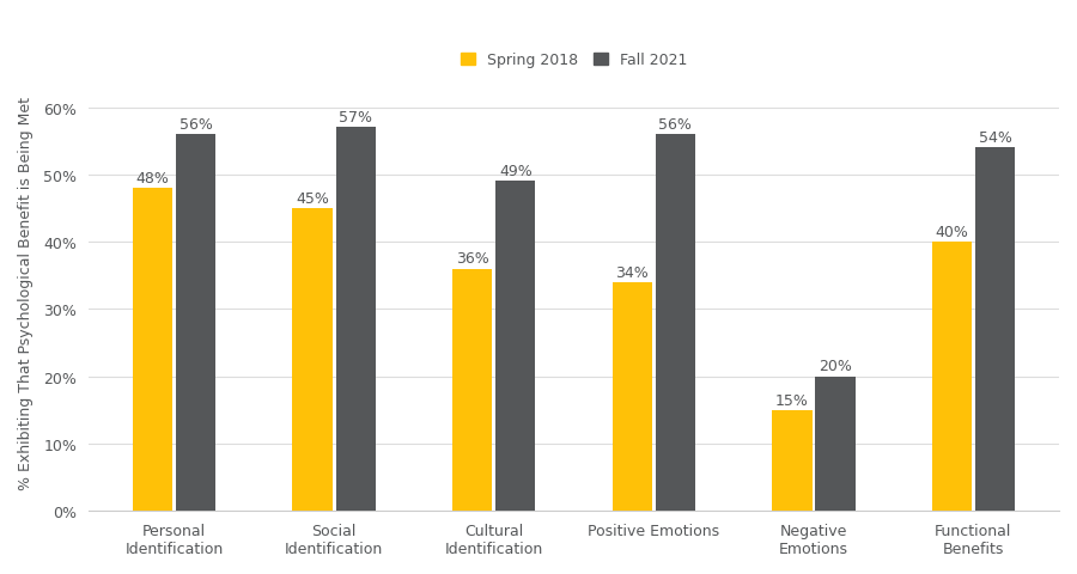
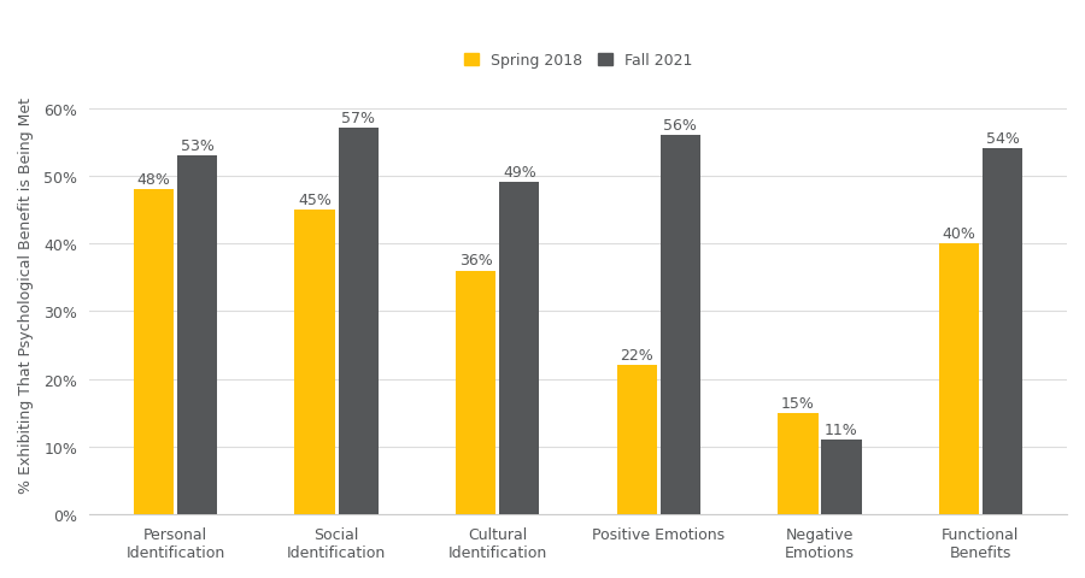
Fall 2021/Personal Identification: 56% -> 53%
Spring 2018/Positive Emotions: 34% -> 22%
Fall 2021/Negative Emotions: 20% -> 11%
